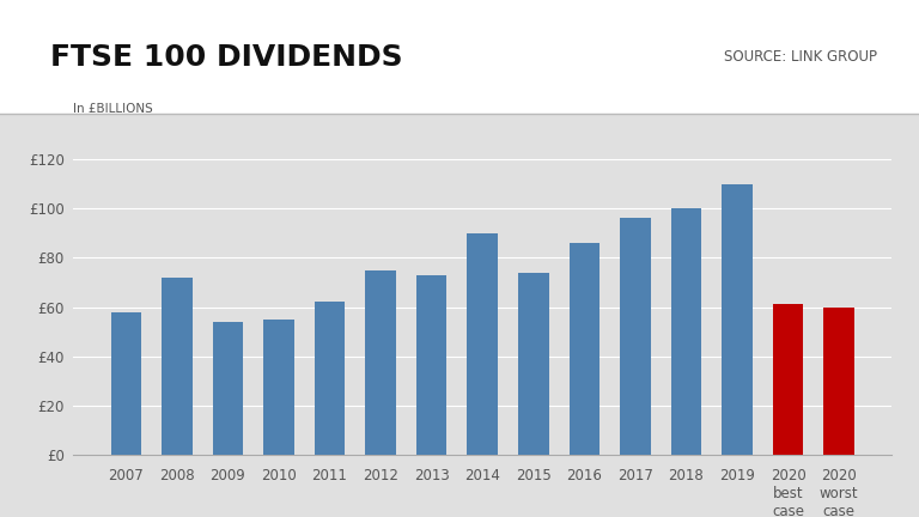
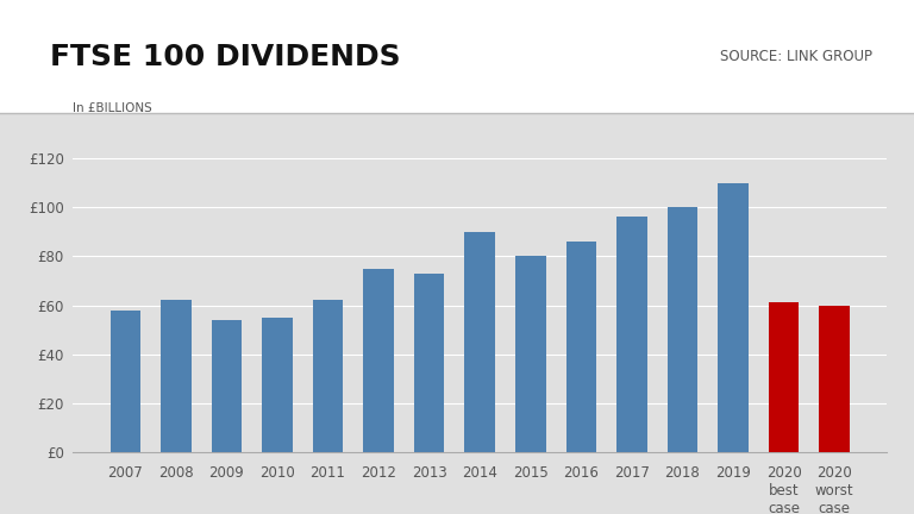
2008: £72 -> £62
2015: £74 -> £80
